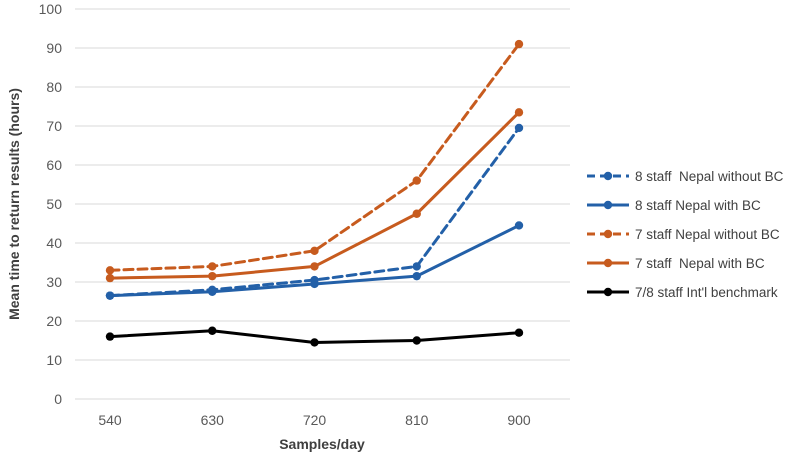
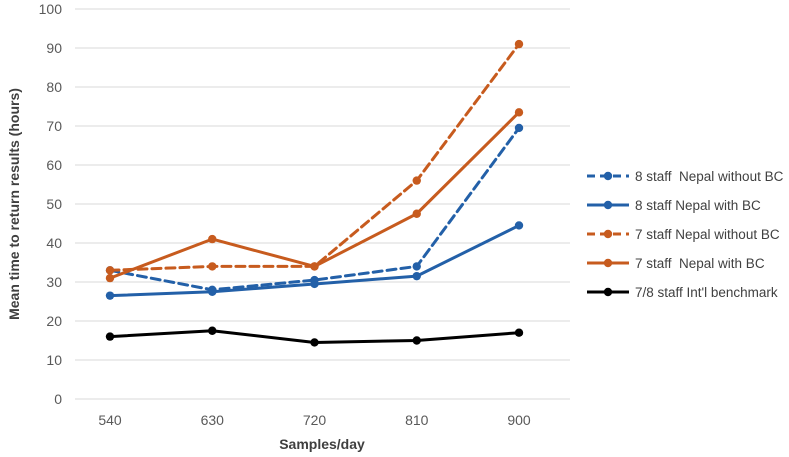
8 staff Nepal without BC/540: 26 -> 33
7 staff Nepal with BC/630: 32 -> 41
7 staff Nepal without BC/720: 38 -> 34
